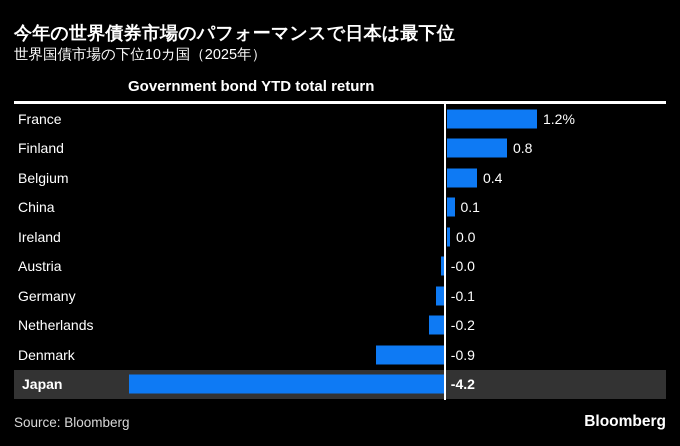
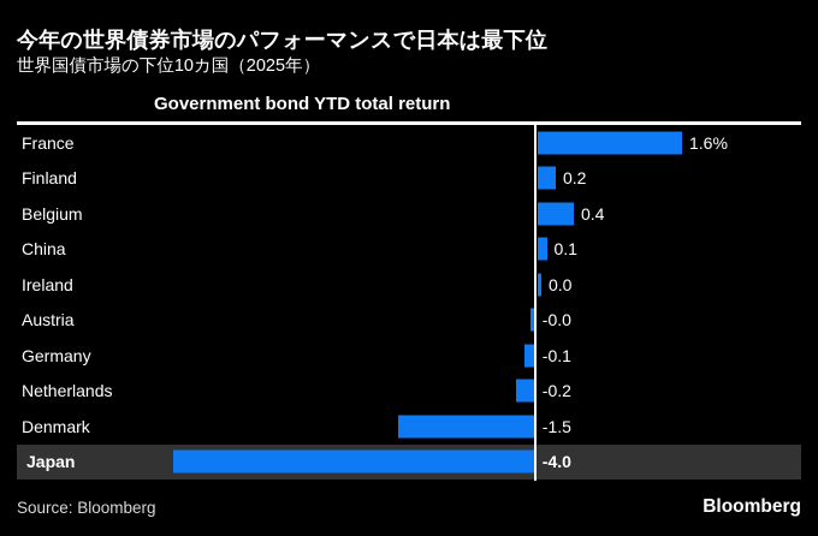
France: 1.2% -> 1.6%
Finland: 0.8 -> 0.2
Denmark: -0.9 -> -1.5
Japan: -4.2 -> -4.0
